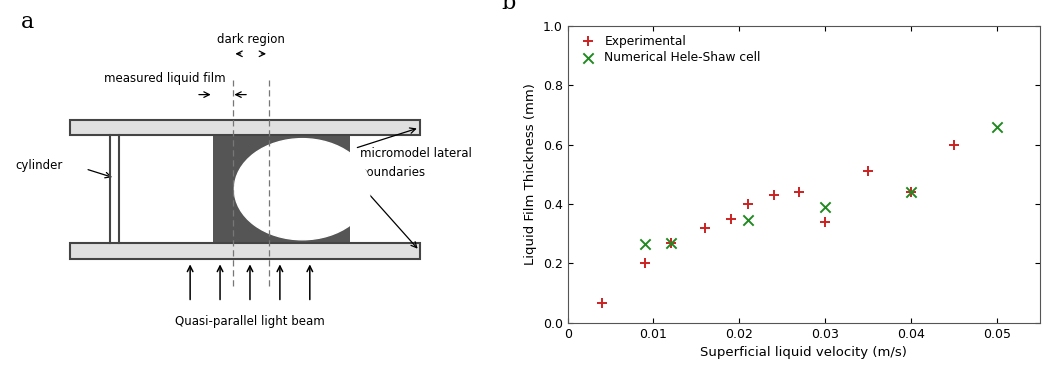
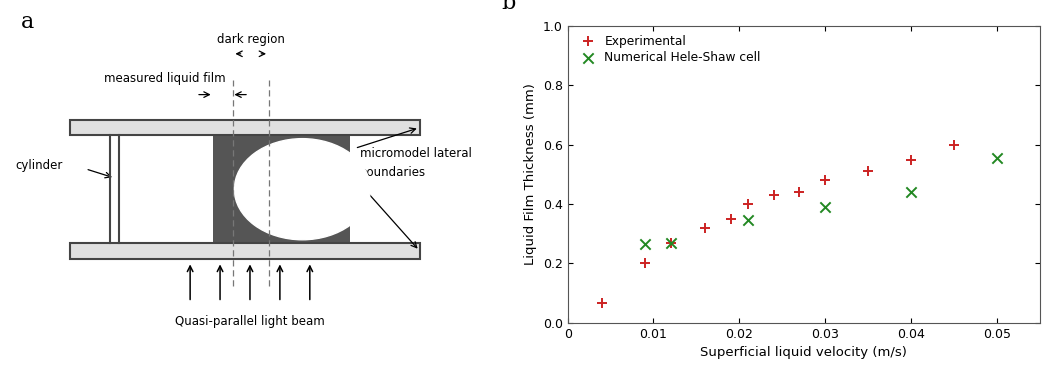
Experimental/0.03: 0.340 -> 0.480
Experimental/0.04: 0.440 -> 0.550
Numerical Hele-Shaw cell/0.05: 0.660 -> 0.555
